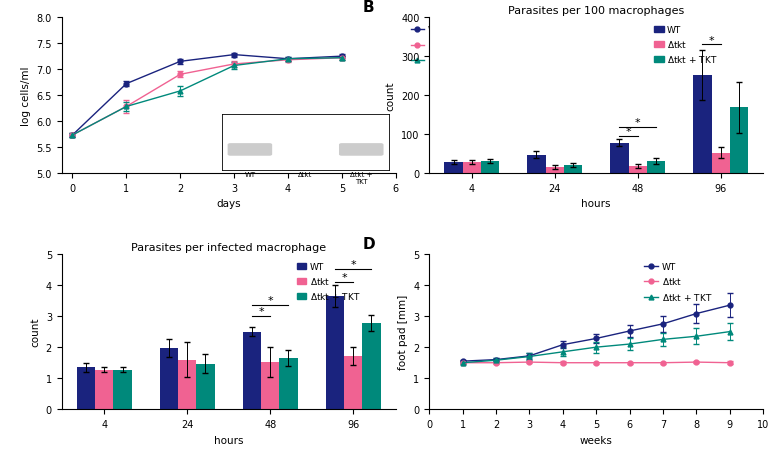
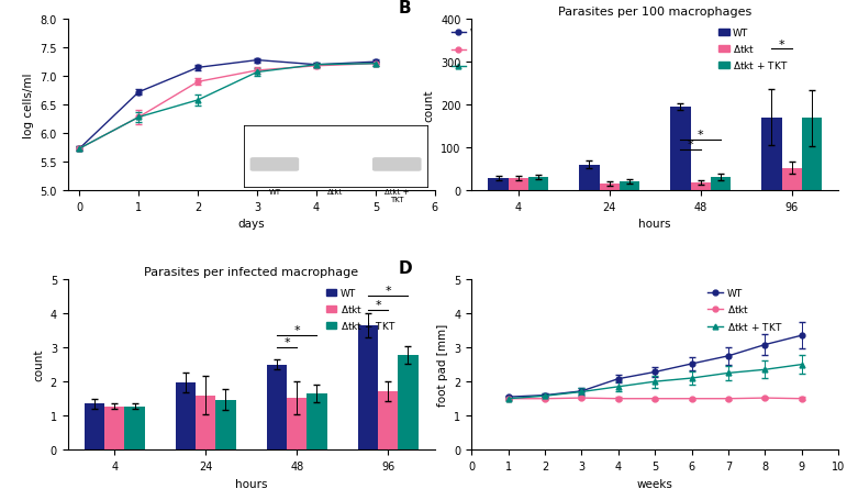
Parasites per 100 macrophages/WT/24: 47 -> 60
Parasites per 100 macrophages/WT/48: 78 -> 195
Parasites per 100 macrophages/WT/96: 252 -> 170
